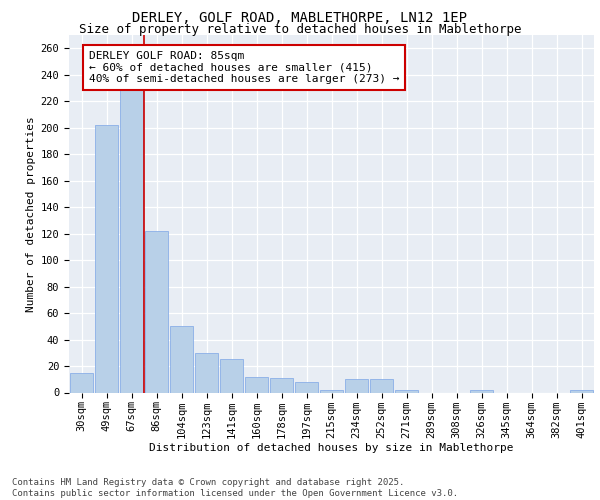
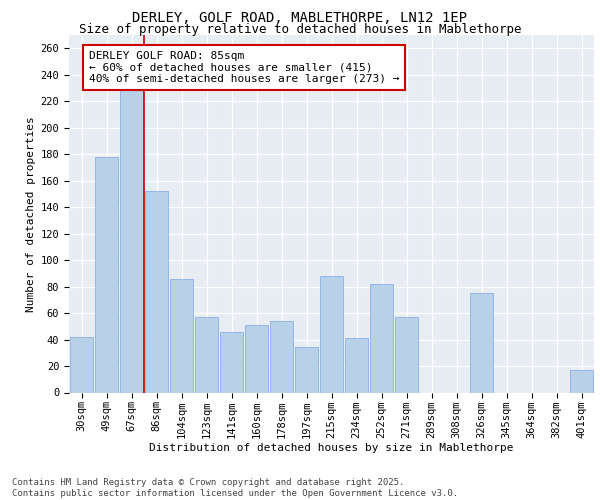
30sqm: 15 -> 42
49sqm: 202 -> 178
86sqm: 122 -> 152
104sqm: 50 -> 86
123sqm: 30 -> 57
141sqm: 25 -> 46
160sqm: 12 -> 51
178sqm: 11 -> 54
197sqm: 8 -> 34
215sqm: 2 -> 88
234sqm: 10 -> 41
252sqm: 10 -> 82
271sqm: 2 -> 57
326sqm: 2 -> 75
401sqm: 2 -> 17
